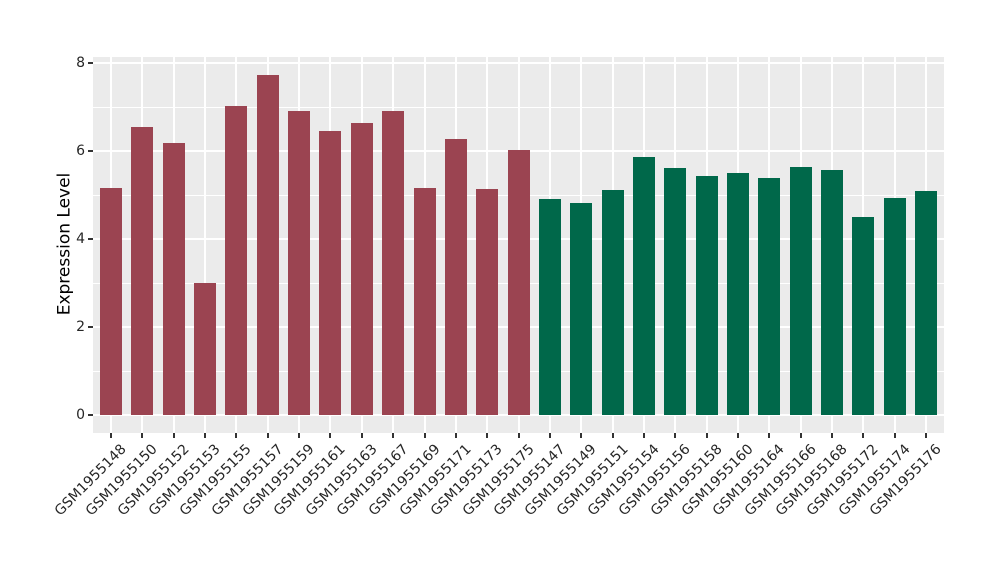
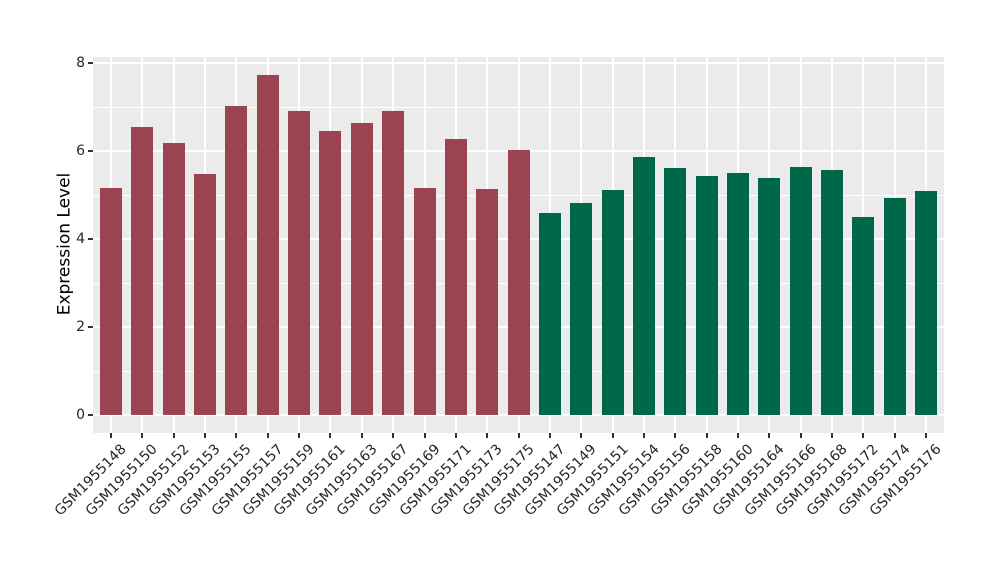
GSM1955153: 3.0 -> 5.5
GSM1955147: 4.9 -> 4.6
